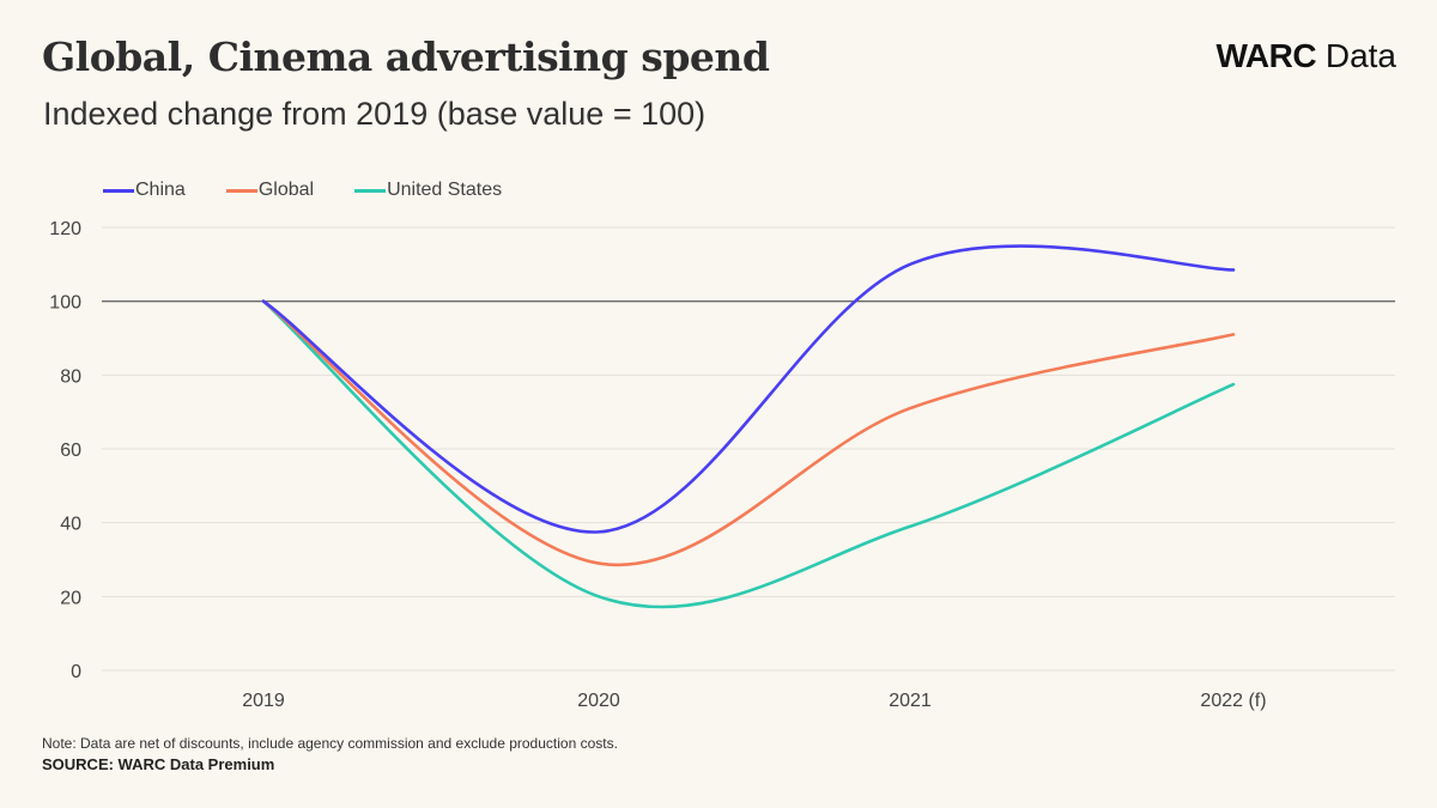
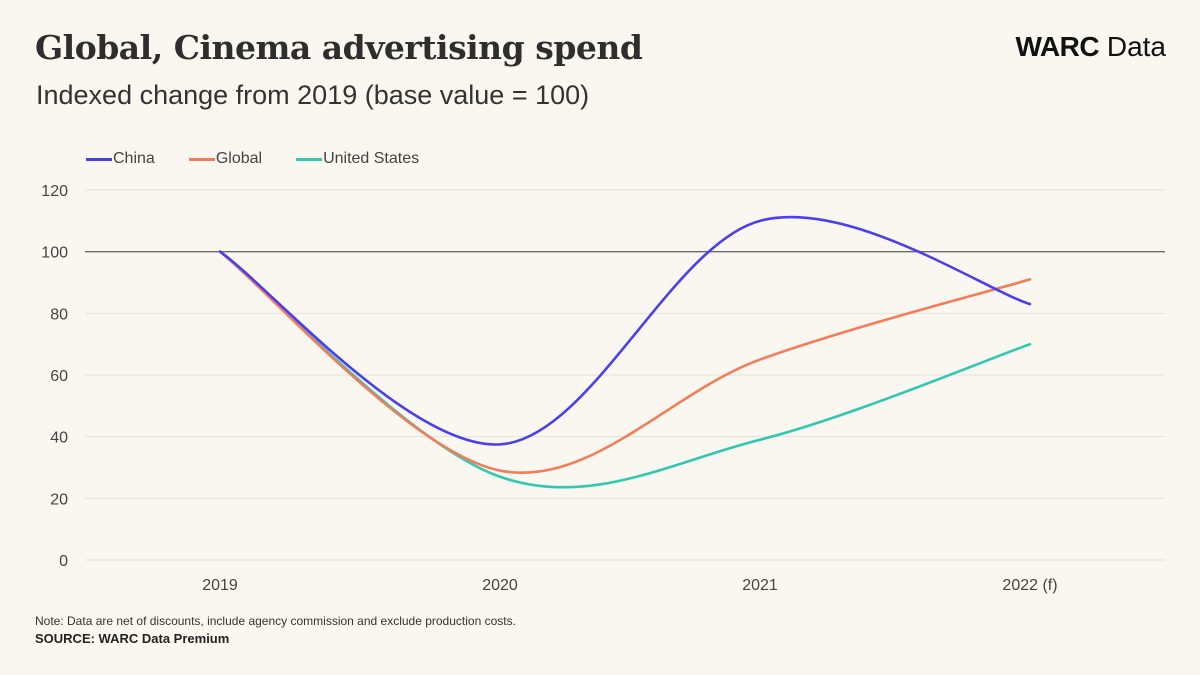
United States/2020: 20 -> 27
Global/2021: 71 -> 65
China/2022 (f): 108 -> 83
United States/2022 (f): 78 -> 70
